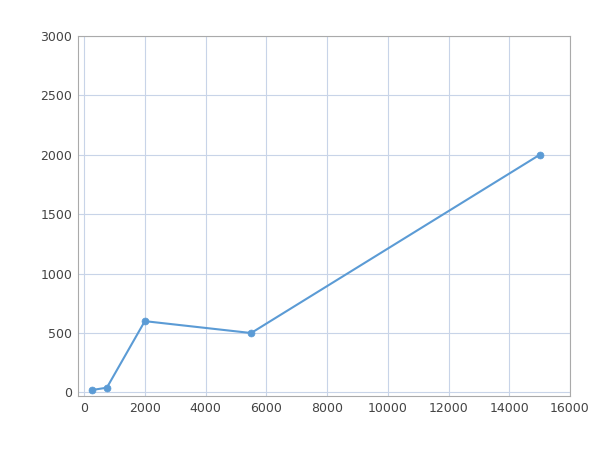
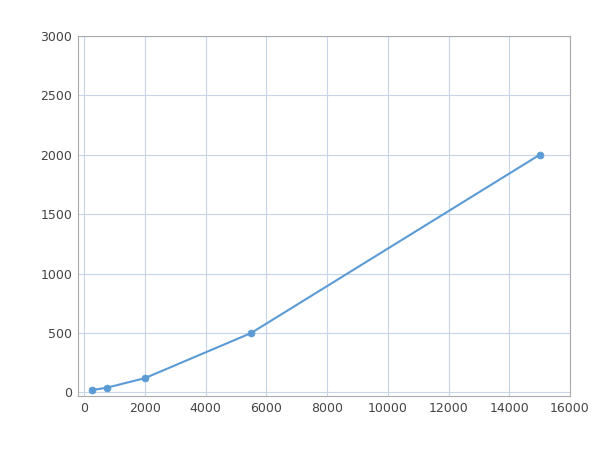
2000: 600 -> 120
